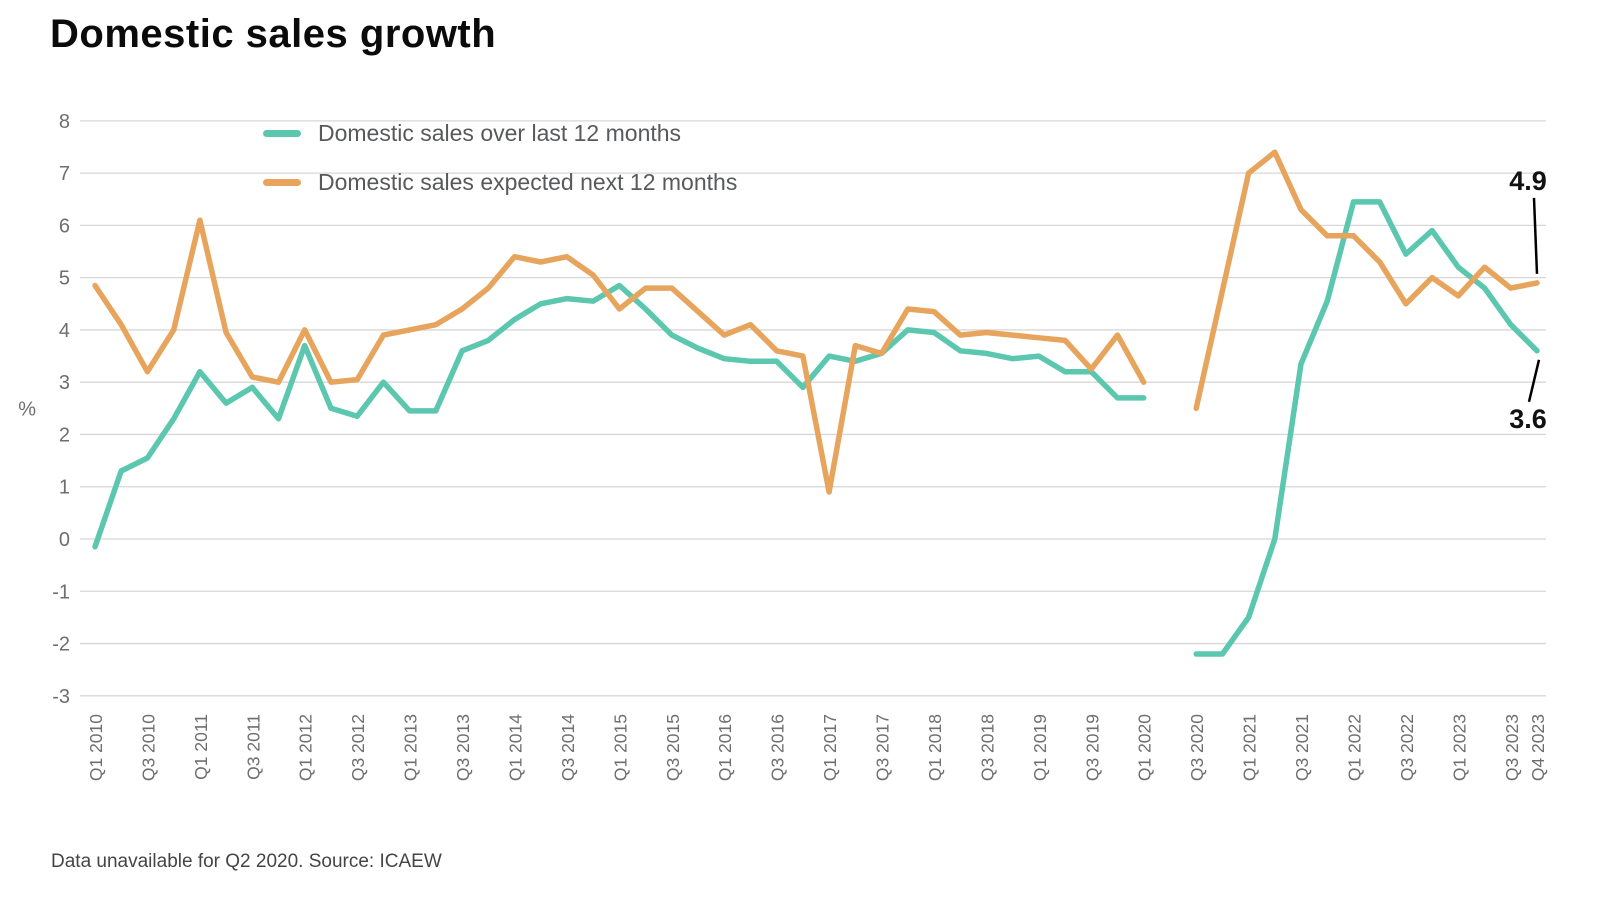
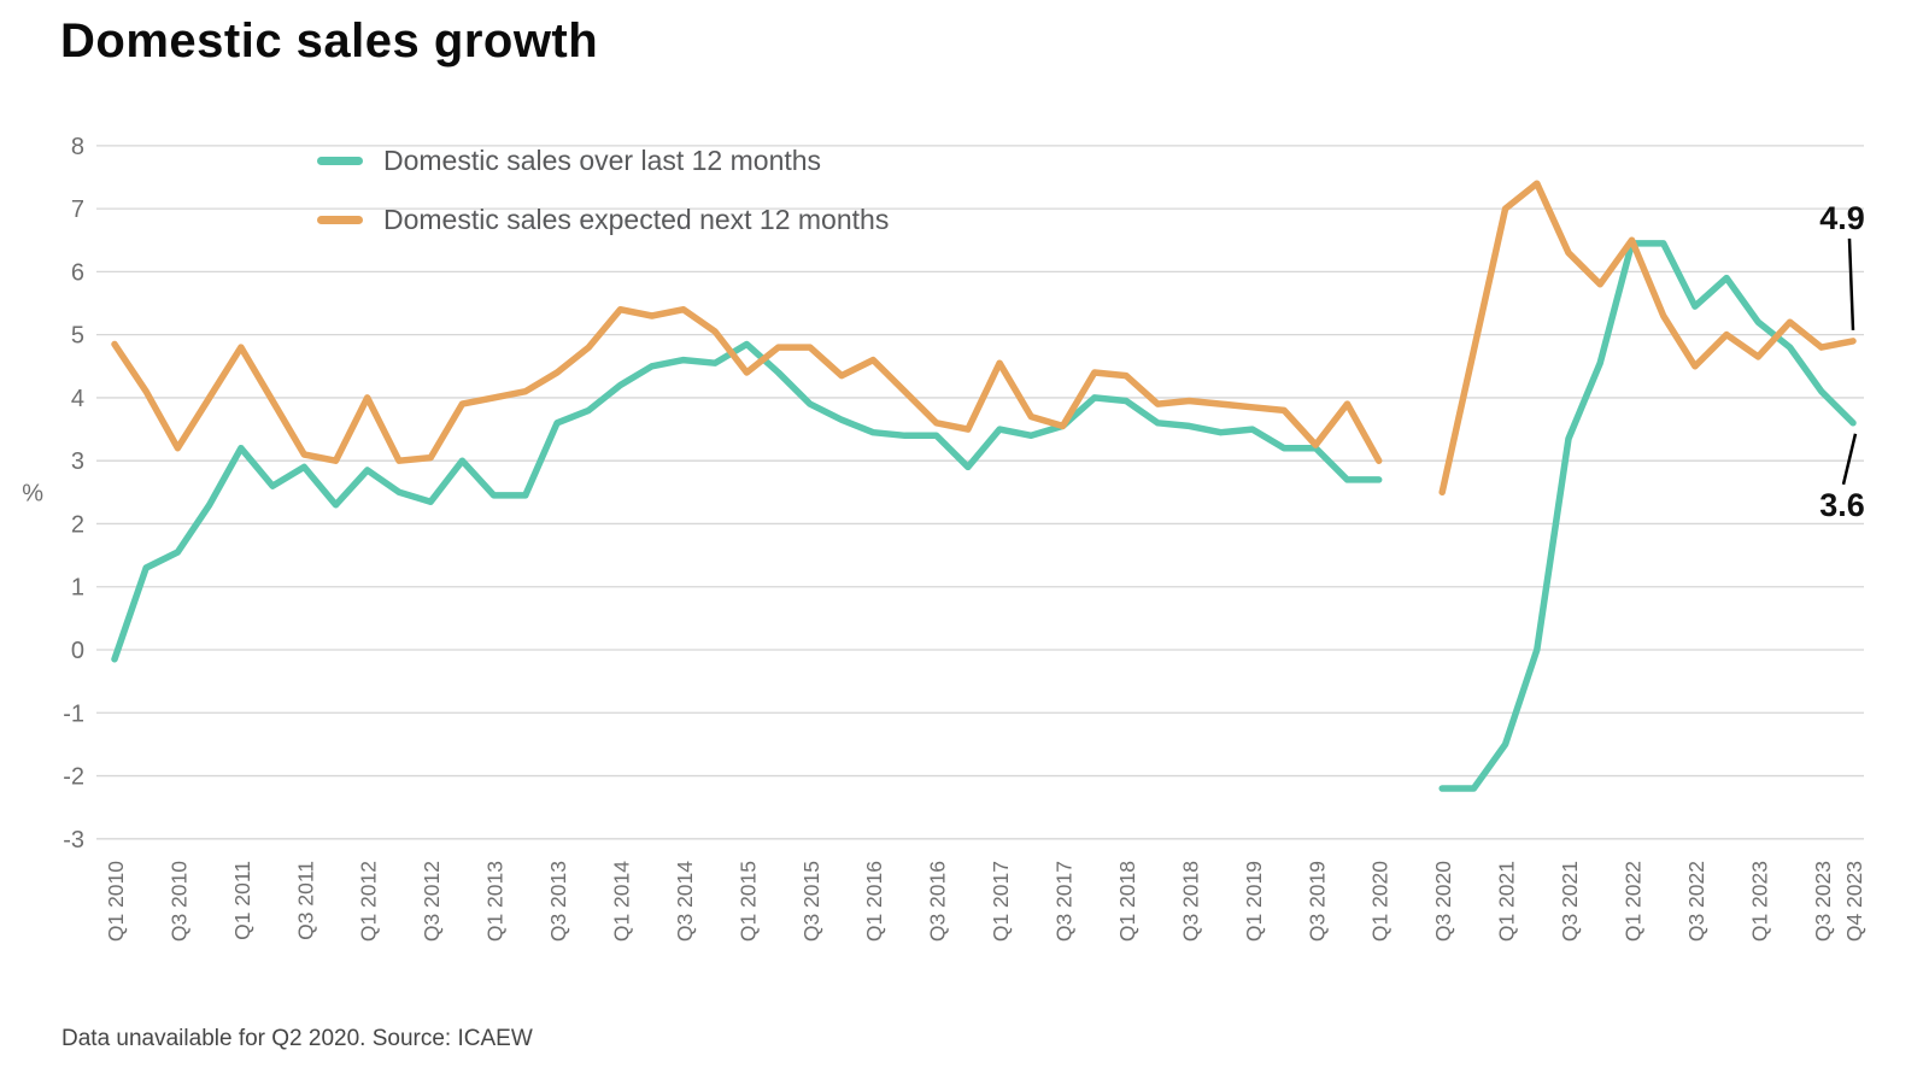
Domestic sales expected next 12 months/Q1 2011: 6.1 -> 4.8
Domestic sales over last 12 months/Q1 2012: 3.7 -> 2.9
Domestic sales expected next 12 months/Q1 2016: 3.9 -> 4.6
Domestic sales expected next 12 months/Q1 2017: 0.9 -> 4.5
Domestic sales expected next 12 months/Q1 2022: 5.8 -> 6.5
